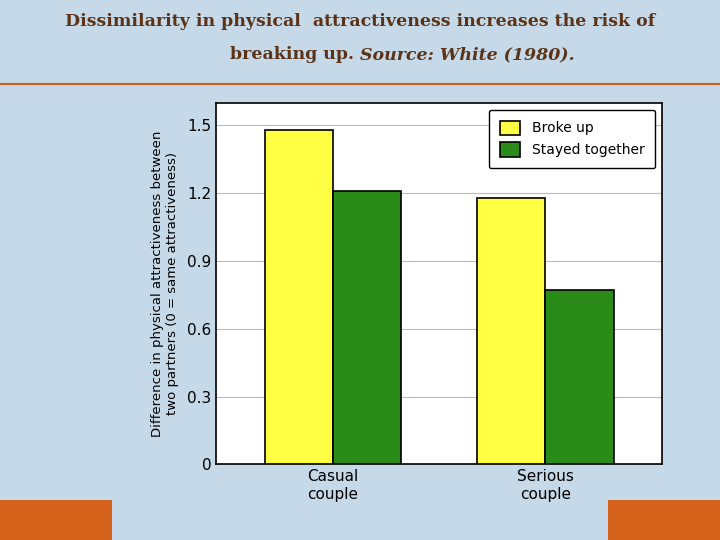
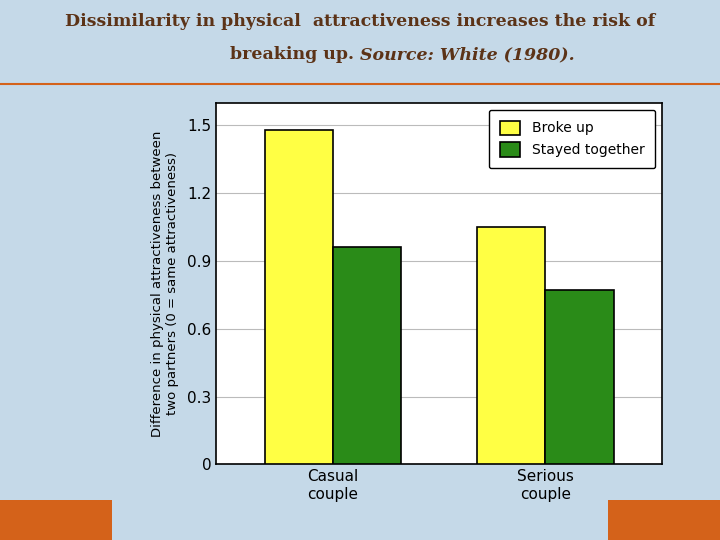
Stayed together/Casual couple: 1.21 -> 0.96
Broke up/Serious couple: 1.18 -> 1.05
